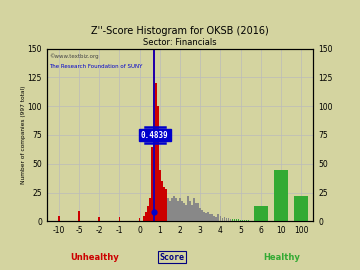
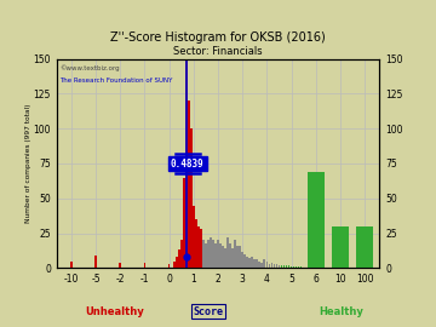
6: 13 -> 69
10: 45 -> 30
100: 22 -> 30
